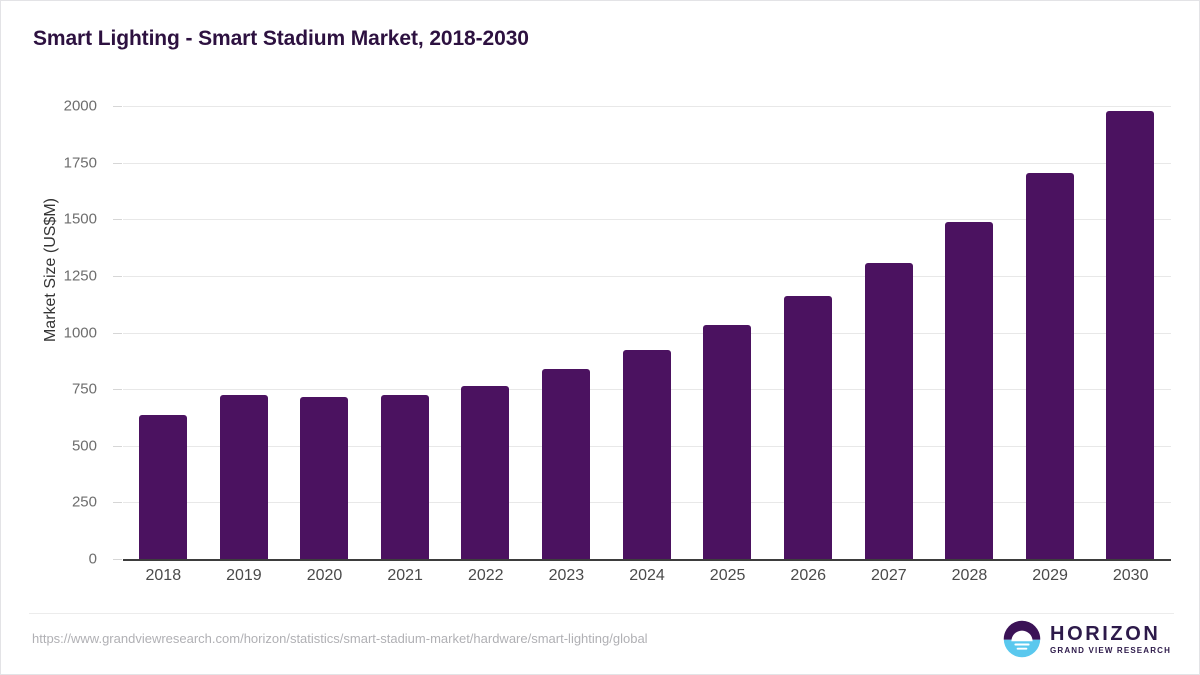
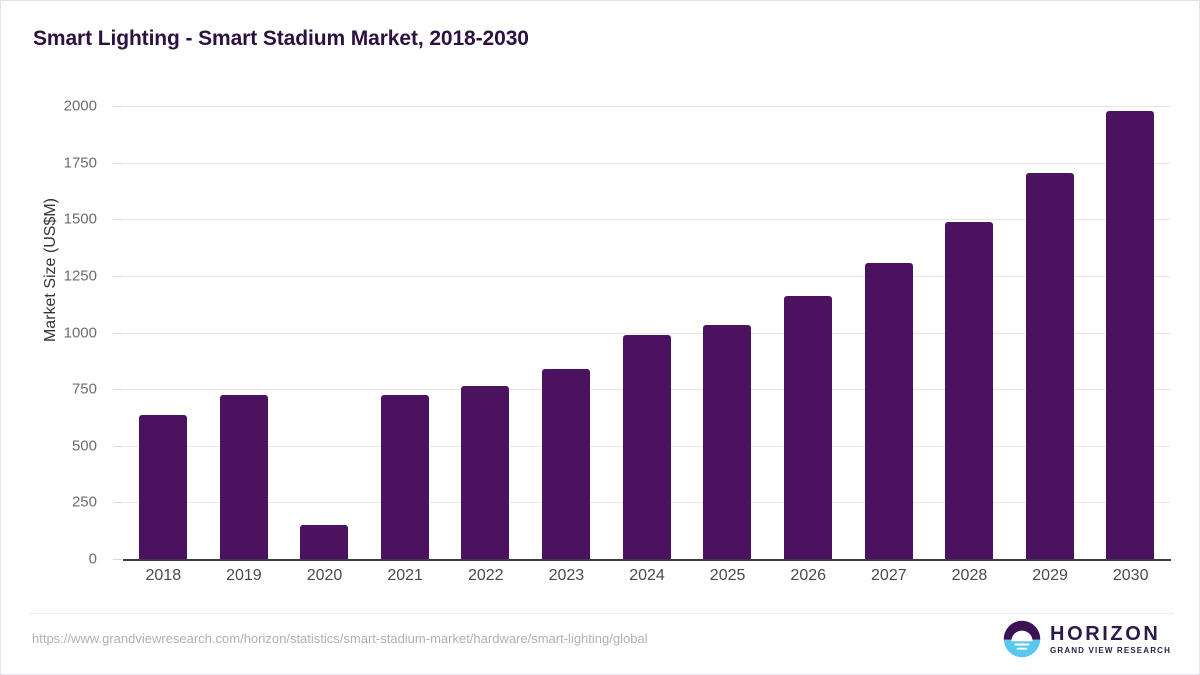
2020: 720 -> 150
2024: 920 -> 990
